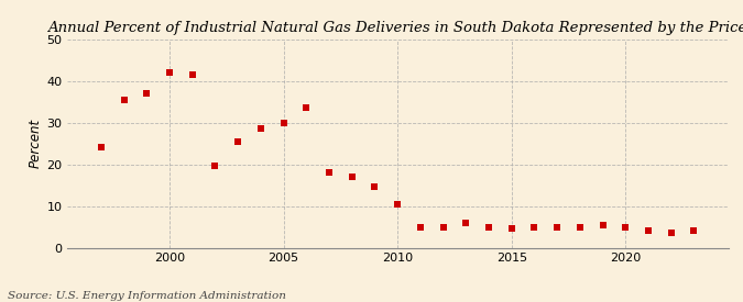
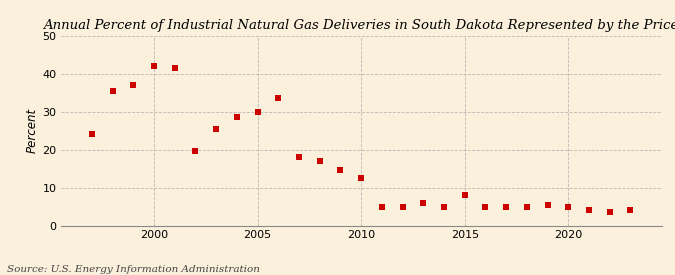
2010: 10.5 -> 12.5
2015: 4.5 -> 8.0
